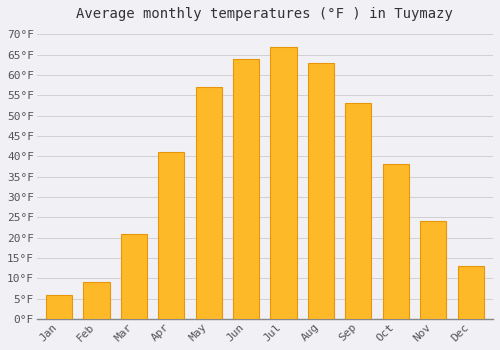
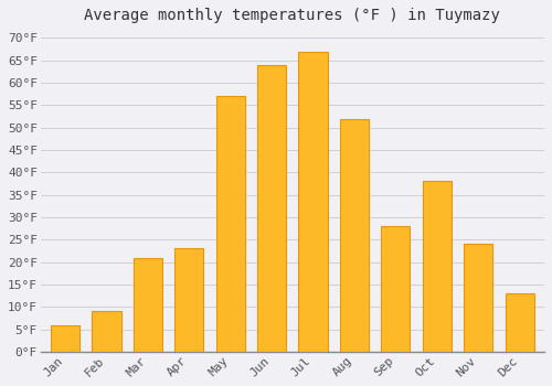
Apr: 41°F -> 23°F
Aug: 63°F -> 52°F
Sep: 53°F -> 28°F
